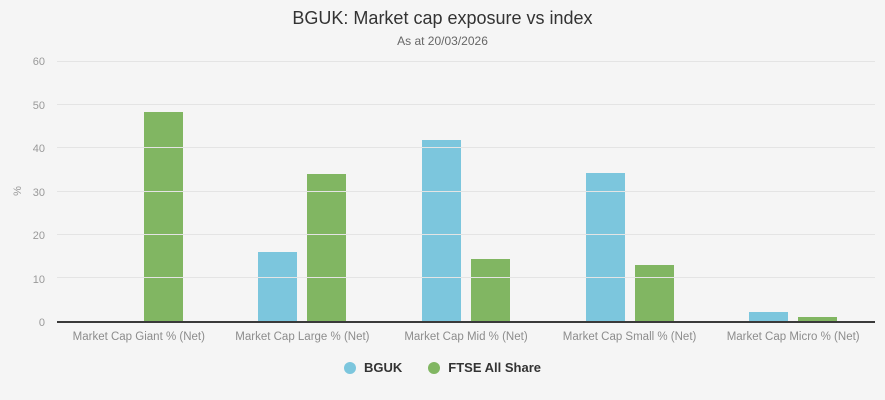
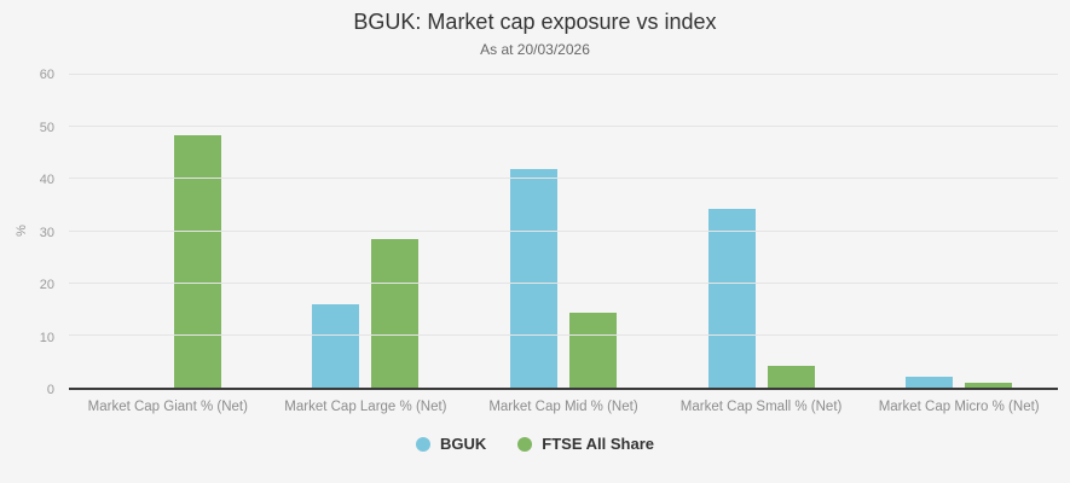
FTSE All Share/Market Cap Large % (Net): 34 -> 29
FTSE All Share/Market Cap Small % (Net): 13 -> 4
